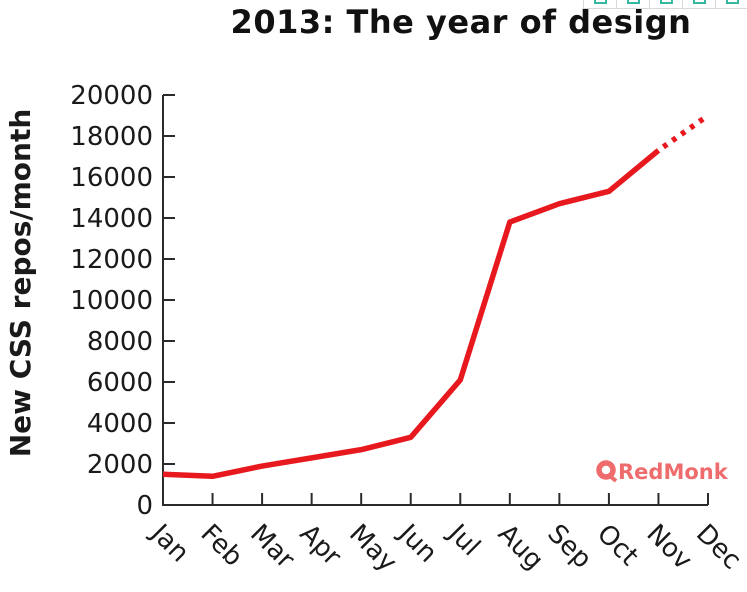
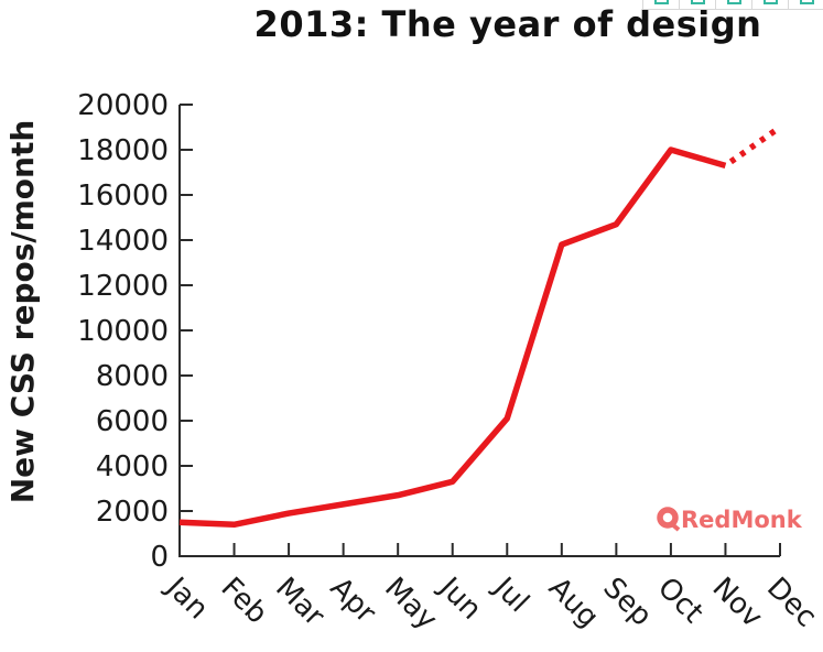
Oct: 15300 -> 18000
